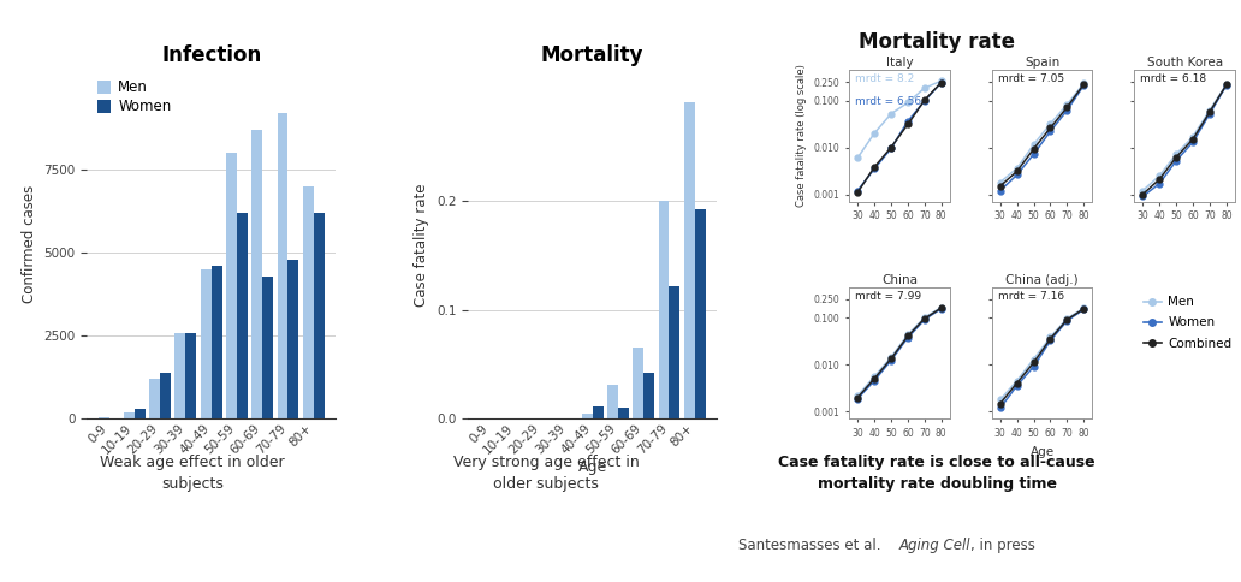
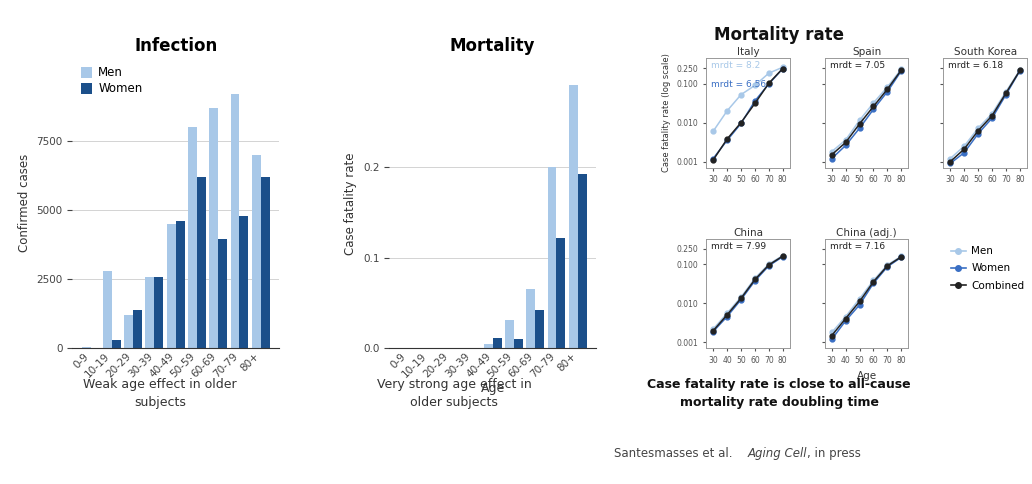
Infection/Men/10-19: 200 -> 2800
Infection/Women/60-69: 4300 -> 3950
